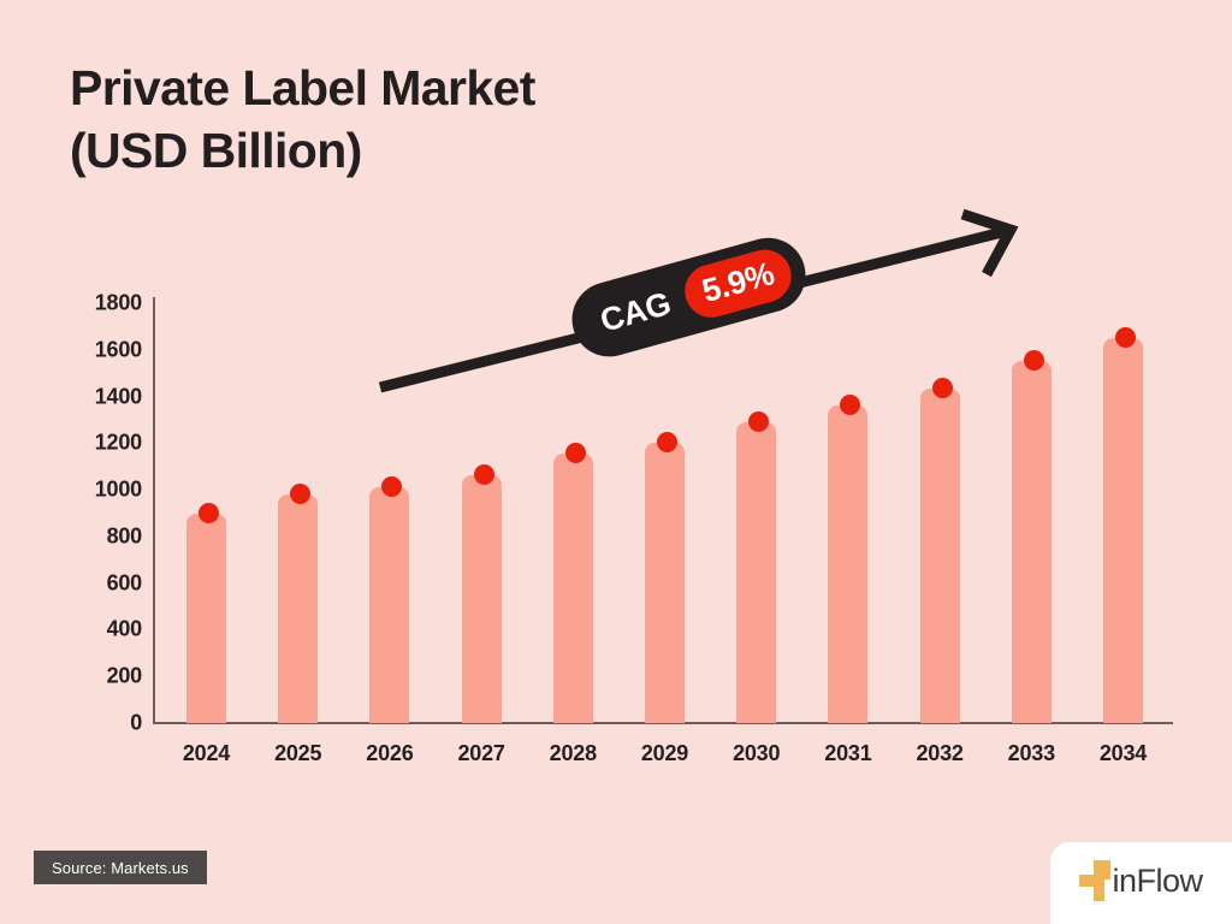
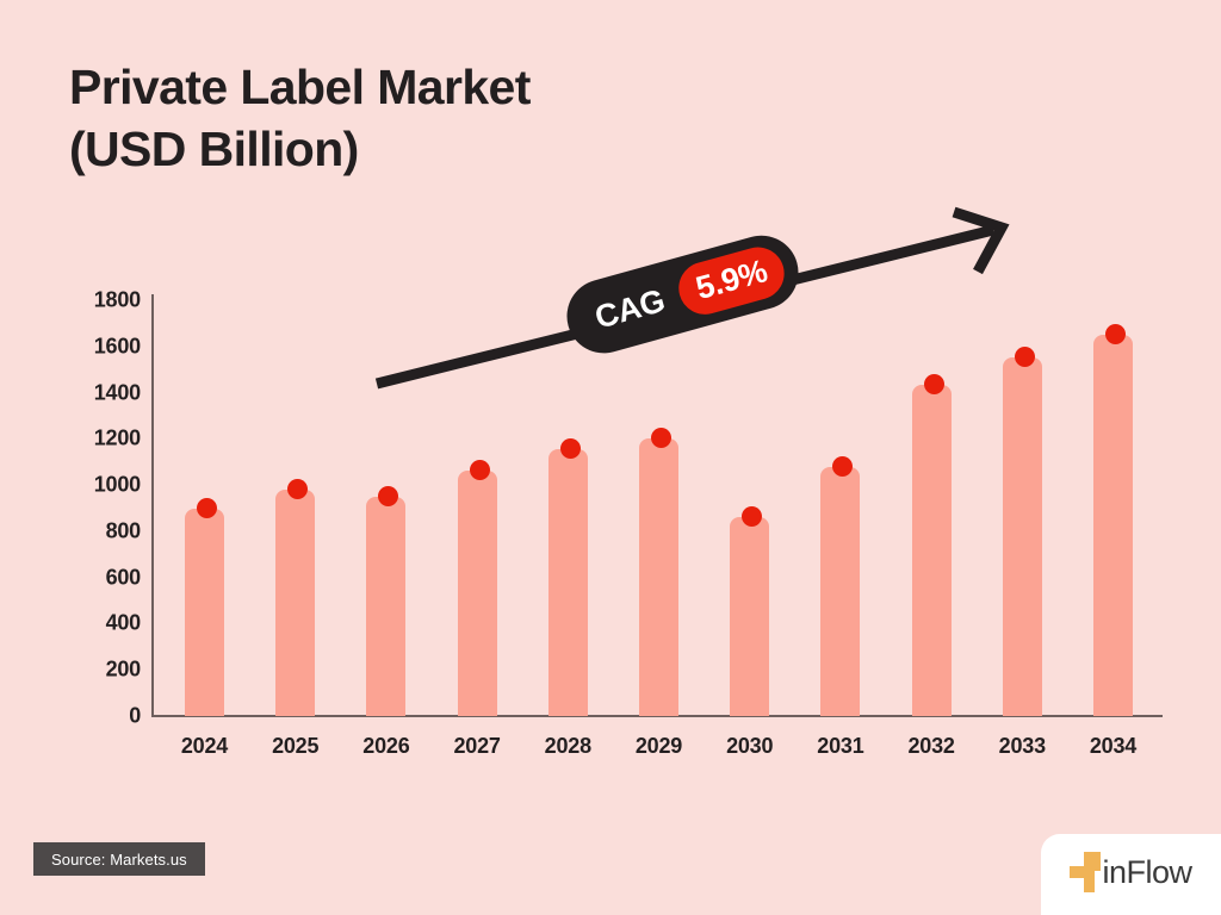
2026: 1010 -> 950
2030: 1290 -> 860
2031: 1360 -> 1080
